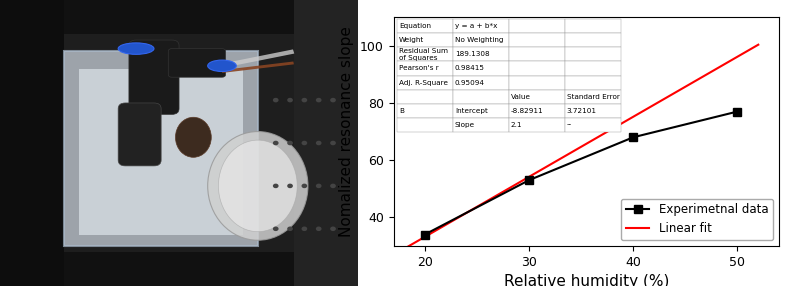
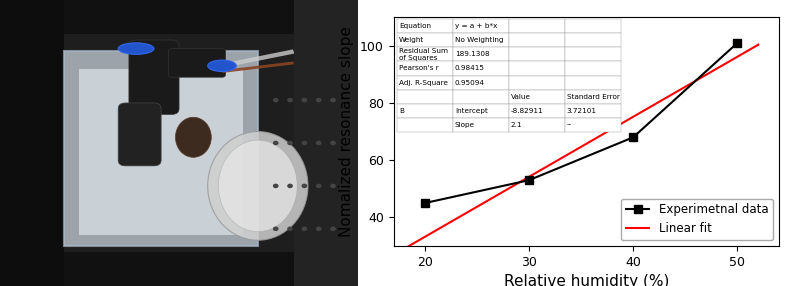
20: 34 -> 45
50: 77 -> 101
